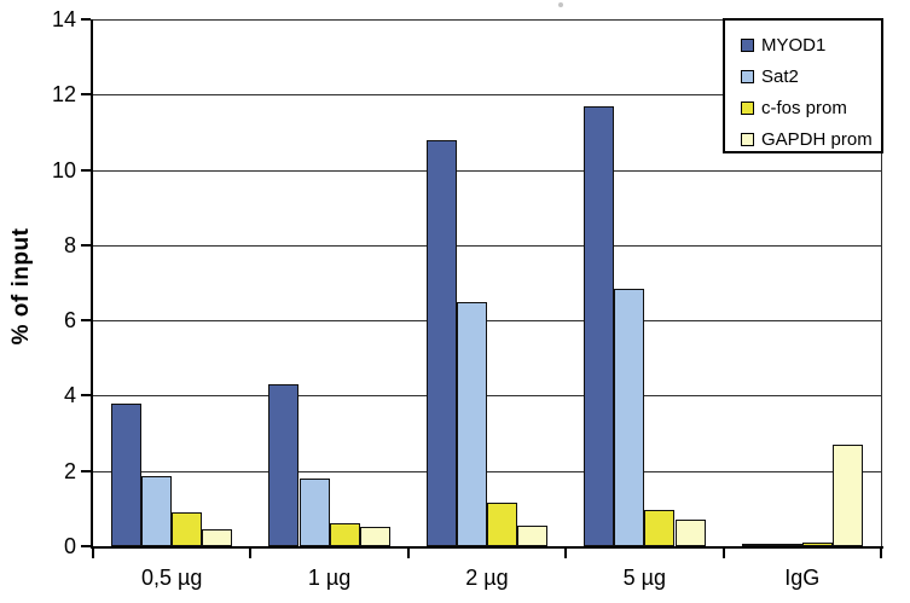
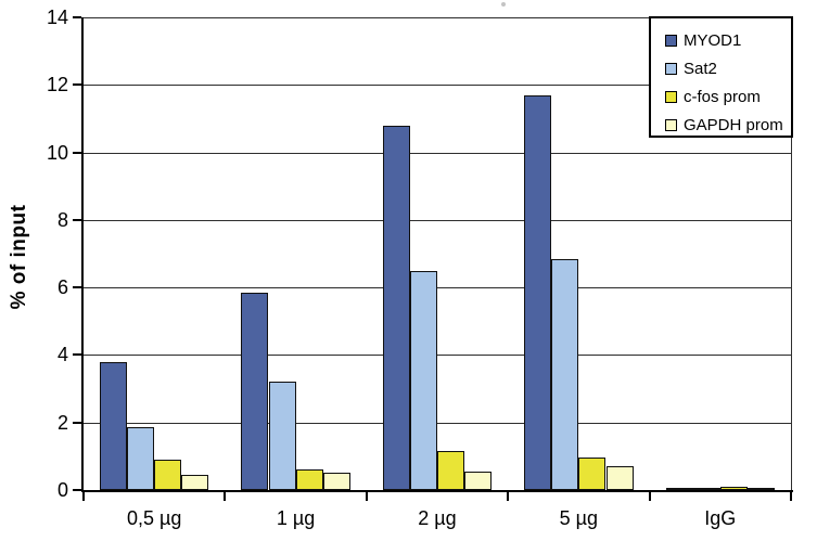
MYOD1/1 µg: 4.3 -> 5.8
Sat2/1 µg: 1.8 -> 3.2
GAPDH prom/IgG: 2.7 -> 0.1
